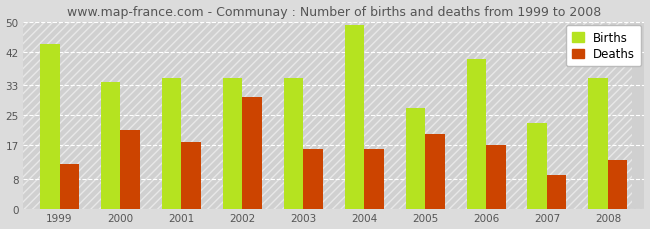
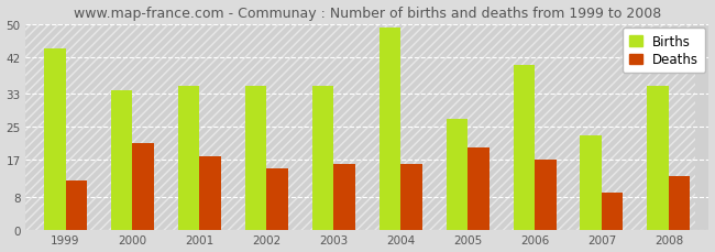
Deaths/2002: 30 -> 15
